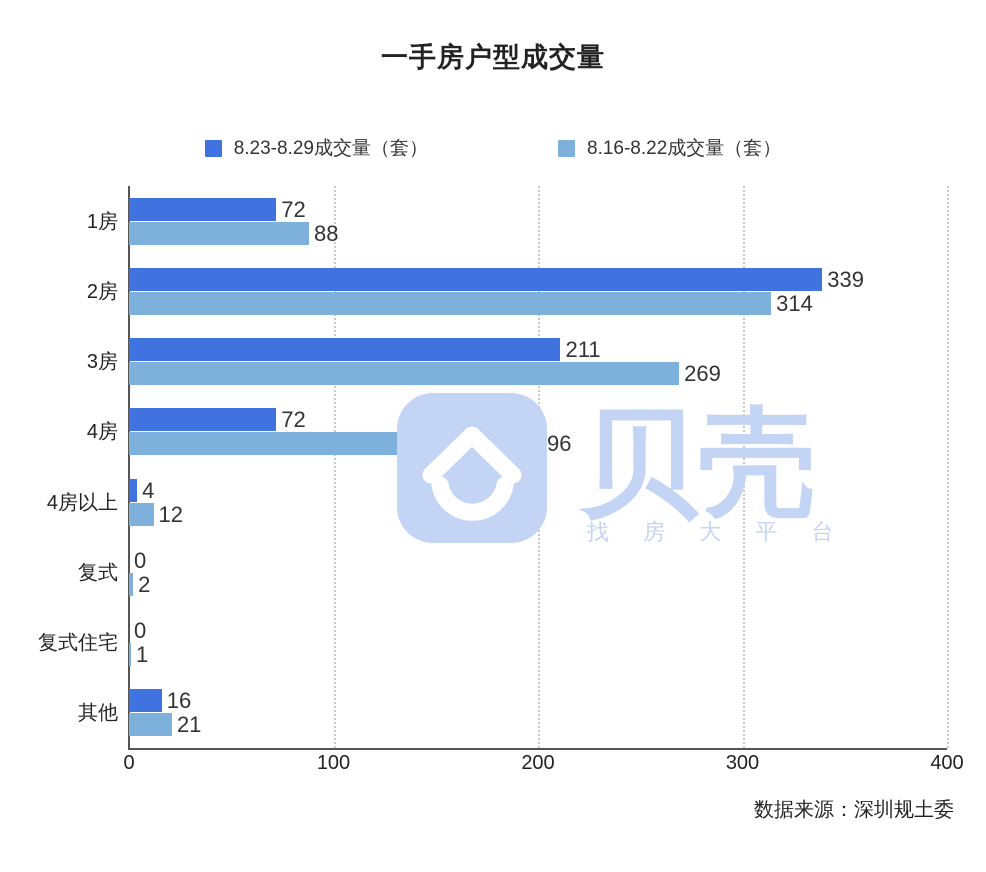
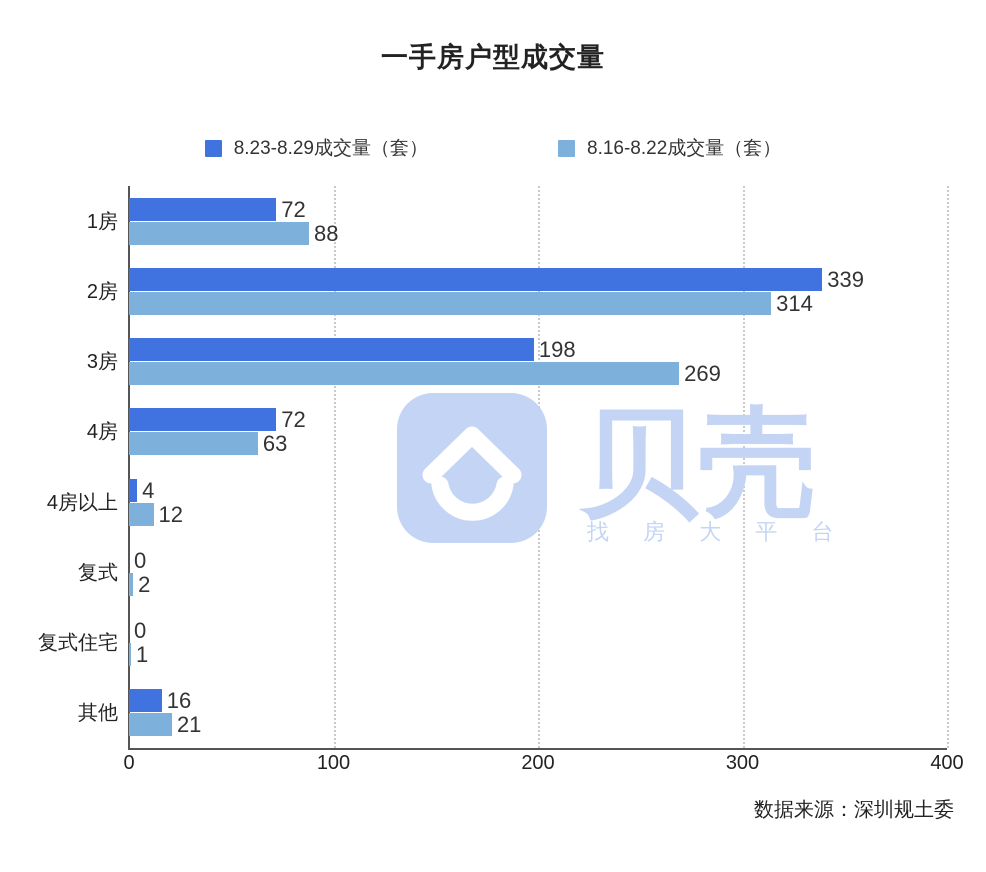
8.23-8.29成交量（套）/3房: 211 -> 198
8.16-8.22成交量（套）/4房: 196 -> 63
